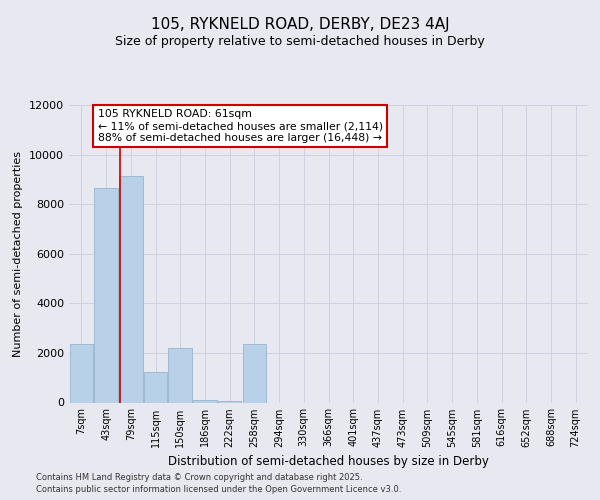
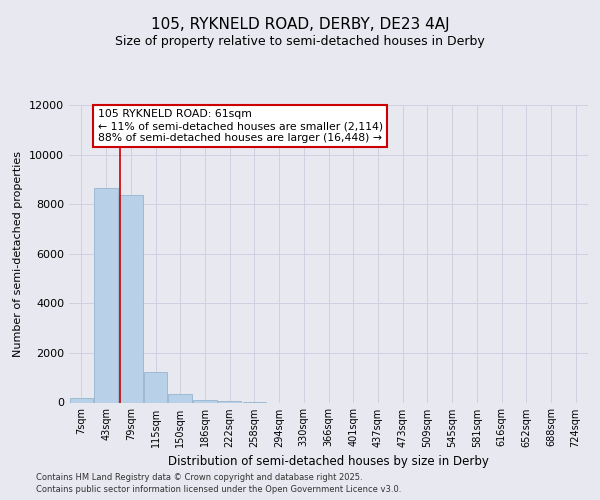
7sqm: 2350 -> 200
79sqm: 9150 -> 8350
150sqm: 2200 -> 350
258sqm: 2350 -> 0
